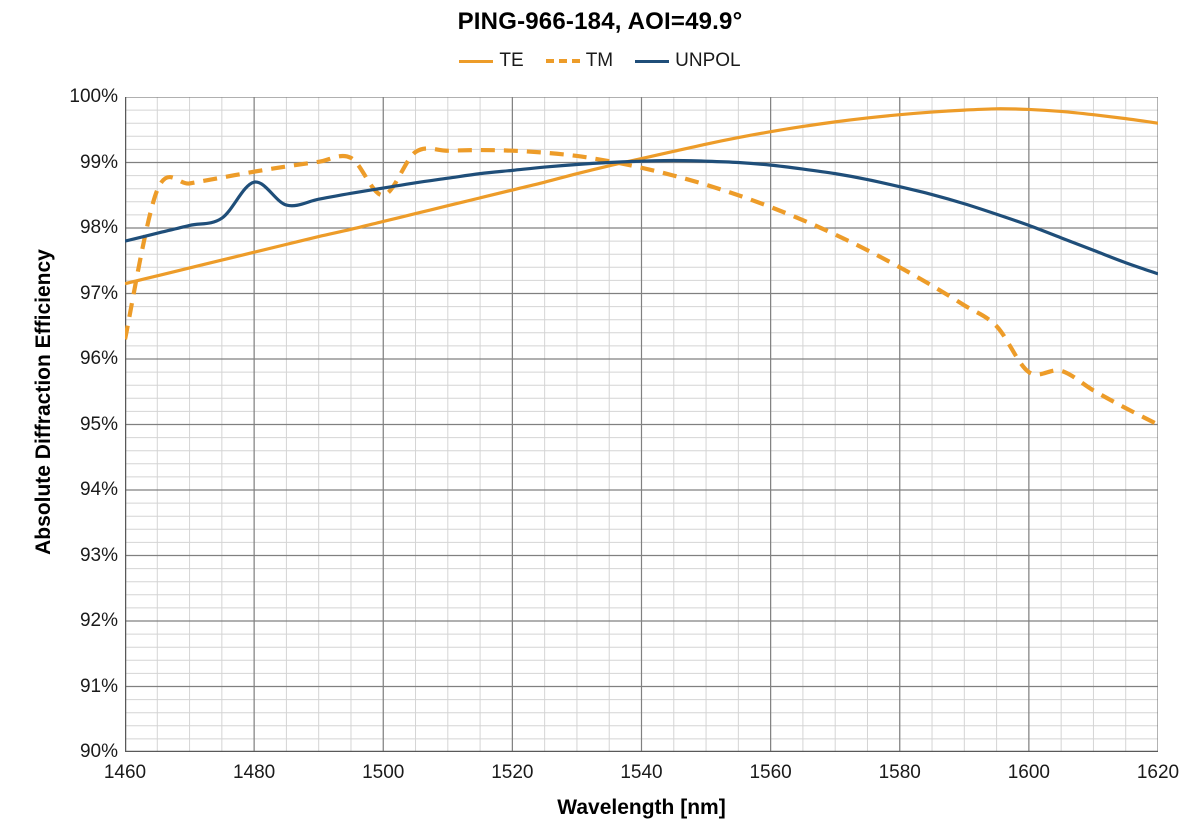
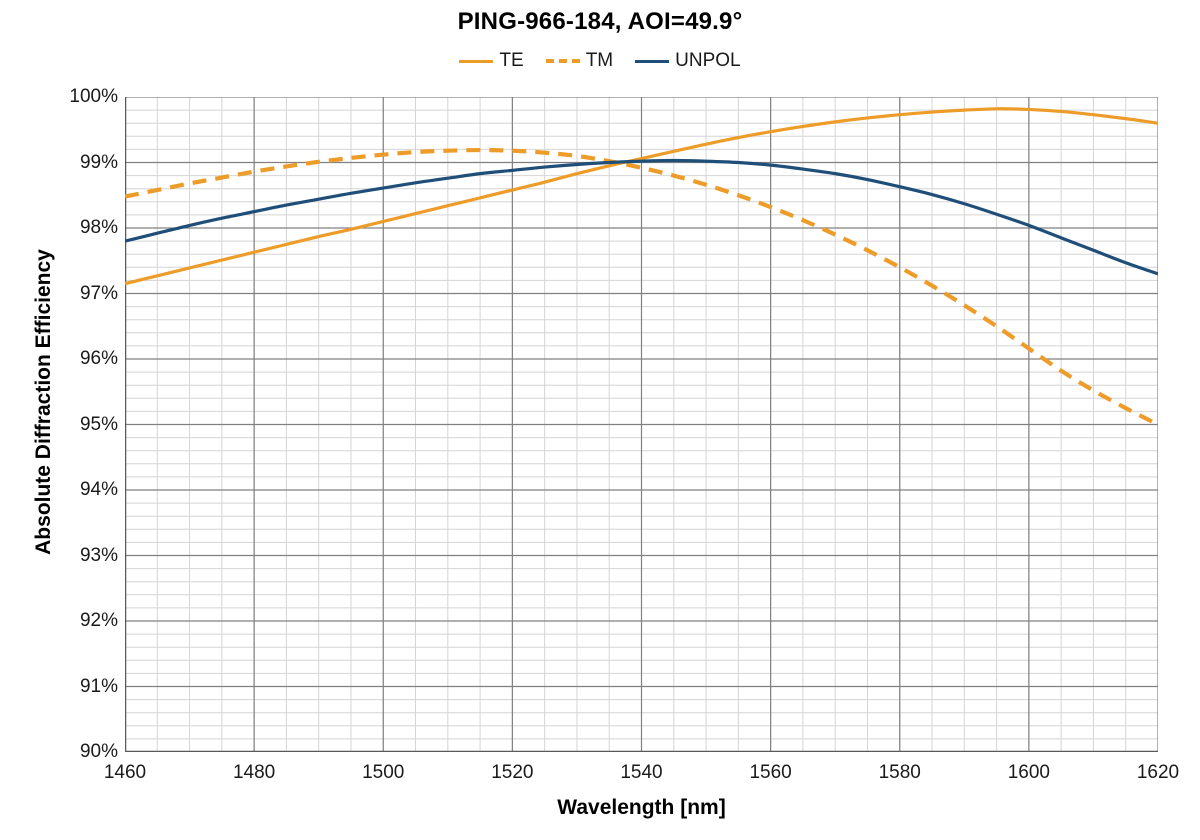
TM/1460: 96.3% -> 98.5%
UNPOL/1480: 98.7% -> 98.2%
TM/1500: 98.5% -> 99.1%
TM/1600: 95.8% -> 96.2%
